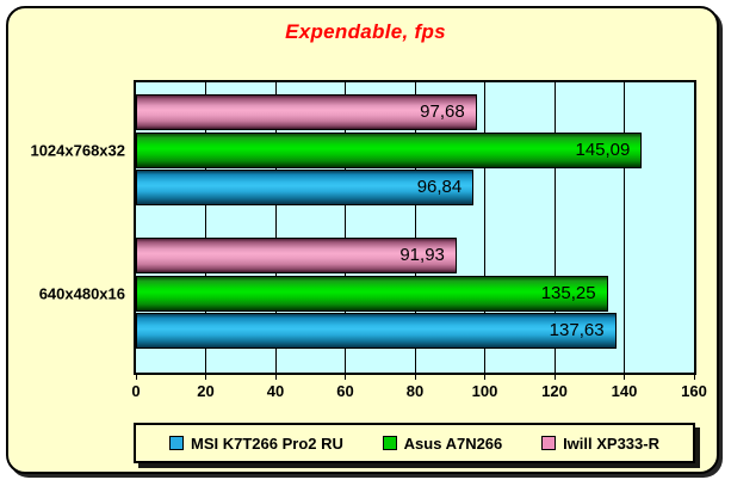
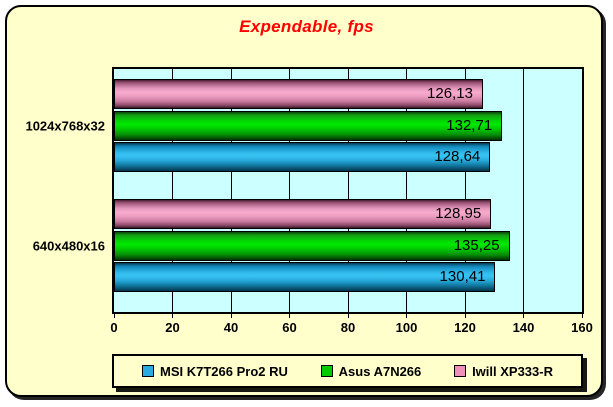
MSI K7T266 Pro2 RU/1024x768x32: 96,84 -> 128,64
Asus A7N266/1024x768x32: 145,09 -> 132,71
Iwill XP333-R/1024x768x32: 97,68 -> 126,13
MSI K7T266 Pro2 RU/640x480x16: 137,63 -> 130,41
Iwill XP333-R/640x480x16: 91,93 -> 128,95
